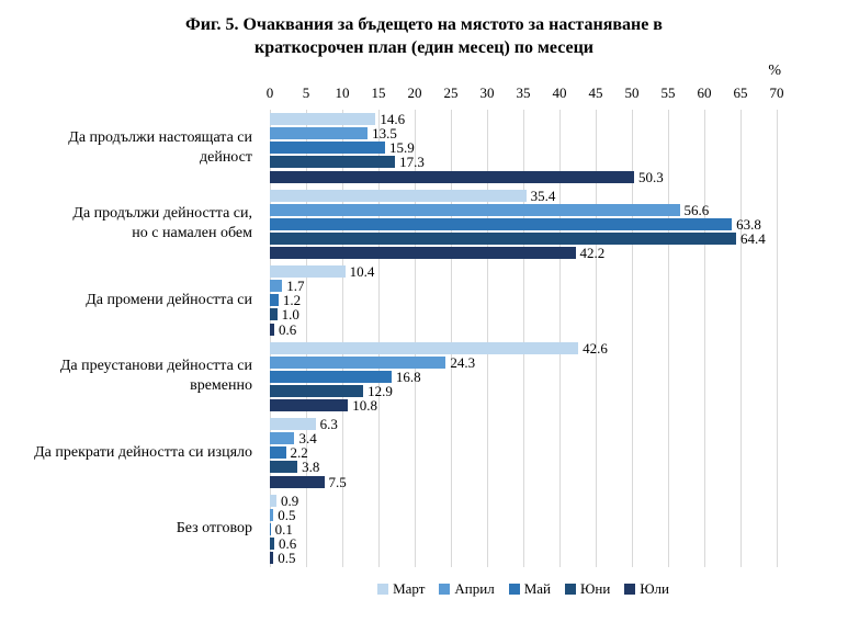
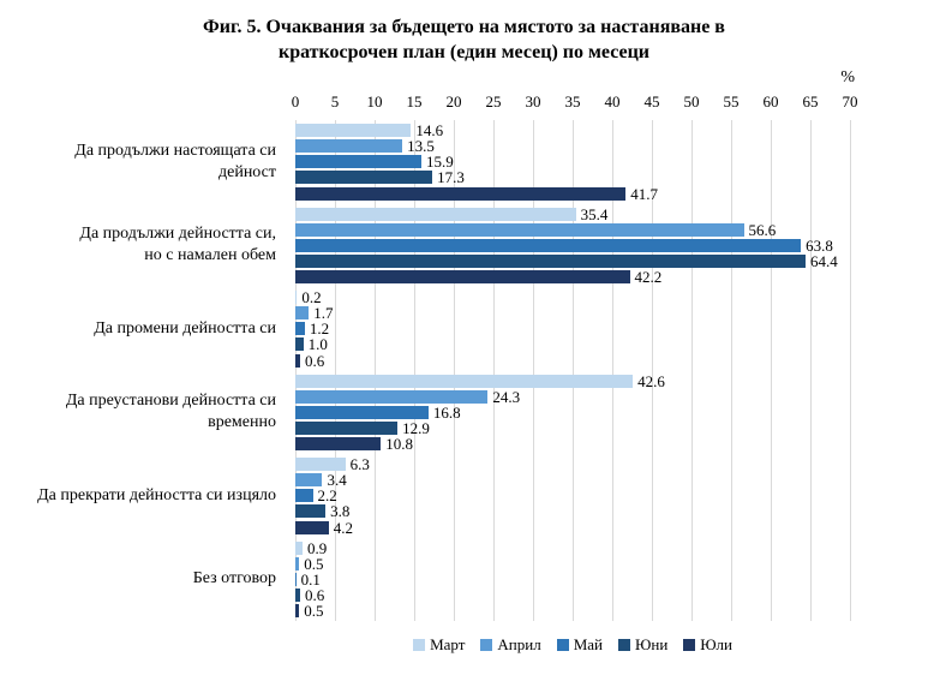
Юли/Да продължи настоящата си дейност: 50.3 -> 41.7
Март/Да промени дейността си: 10.4 -> 0.2
Юли/Да прекрати дейността си изцяло: 7.5 -> 4.2
